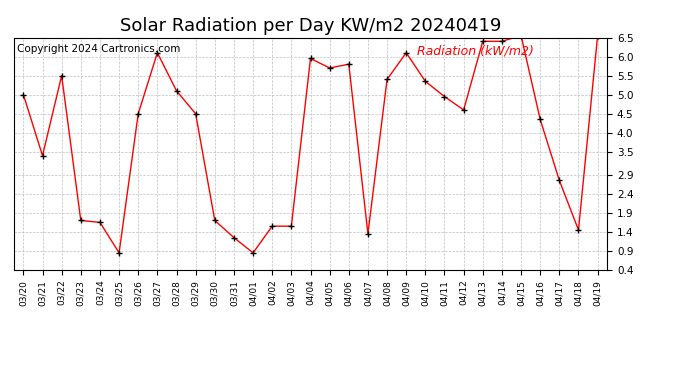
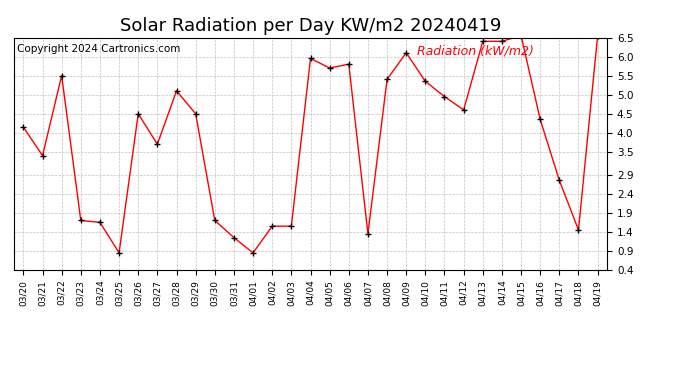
03/20: 5.00 -> 4.15
03/27: 6.10 -> 3.70
